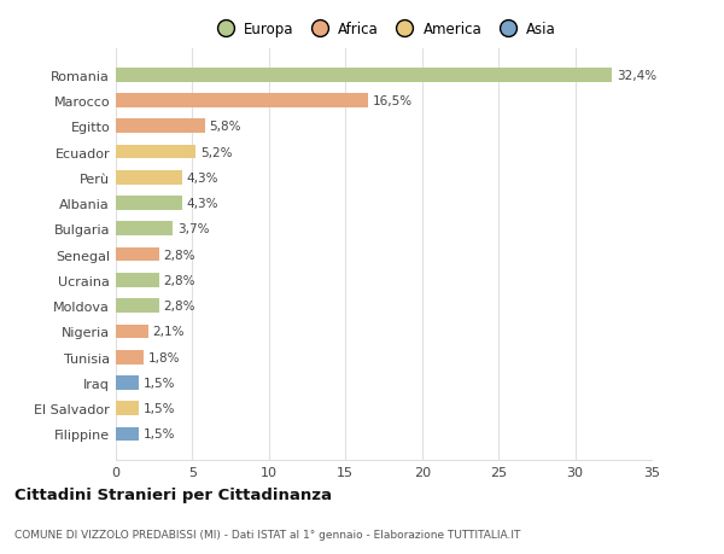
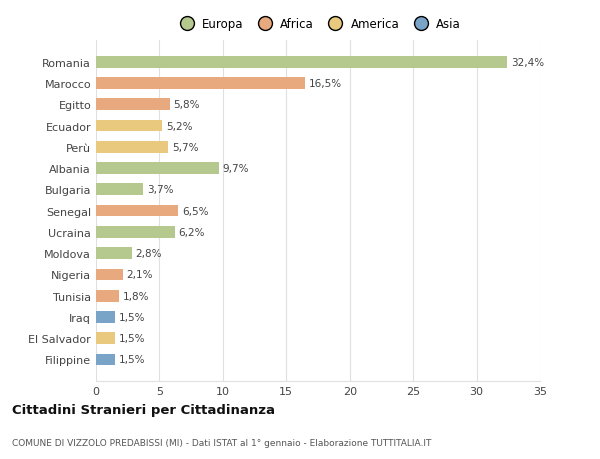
Perù: 4,3% -> 5,7%
Albania: 4,3% -> 9,7%
Senegal: 2,8% -> 6,5%
Ucraina: 2,8% -> 6,2%
